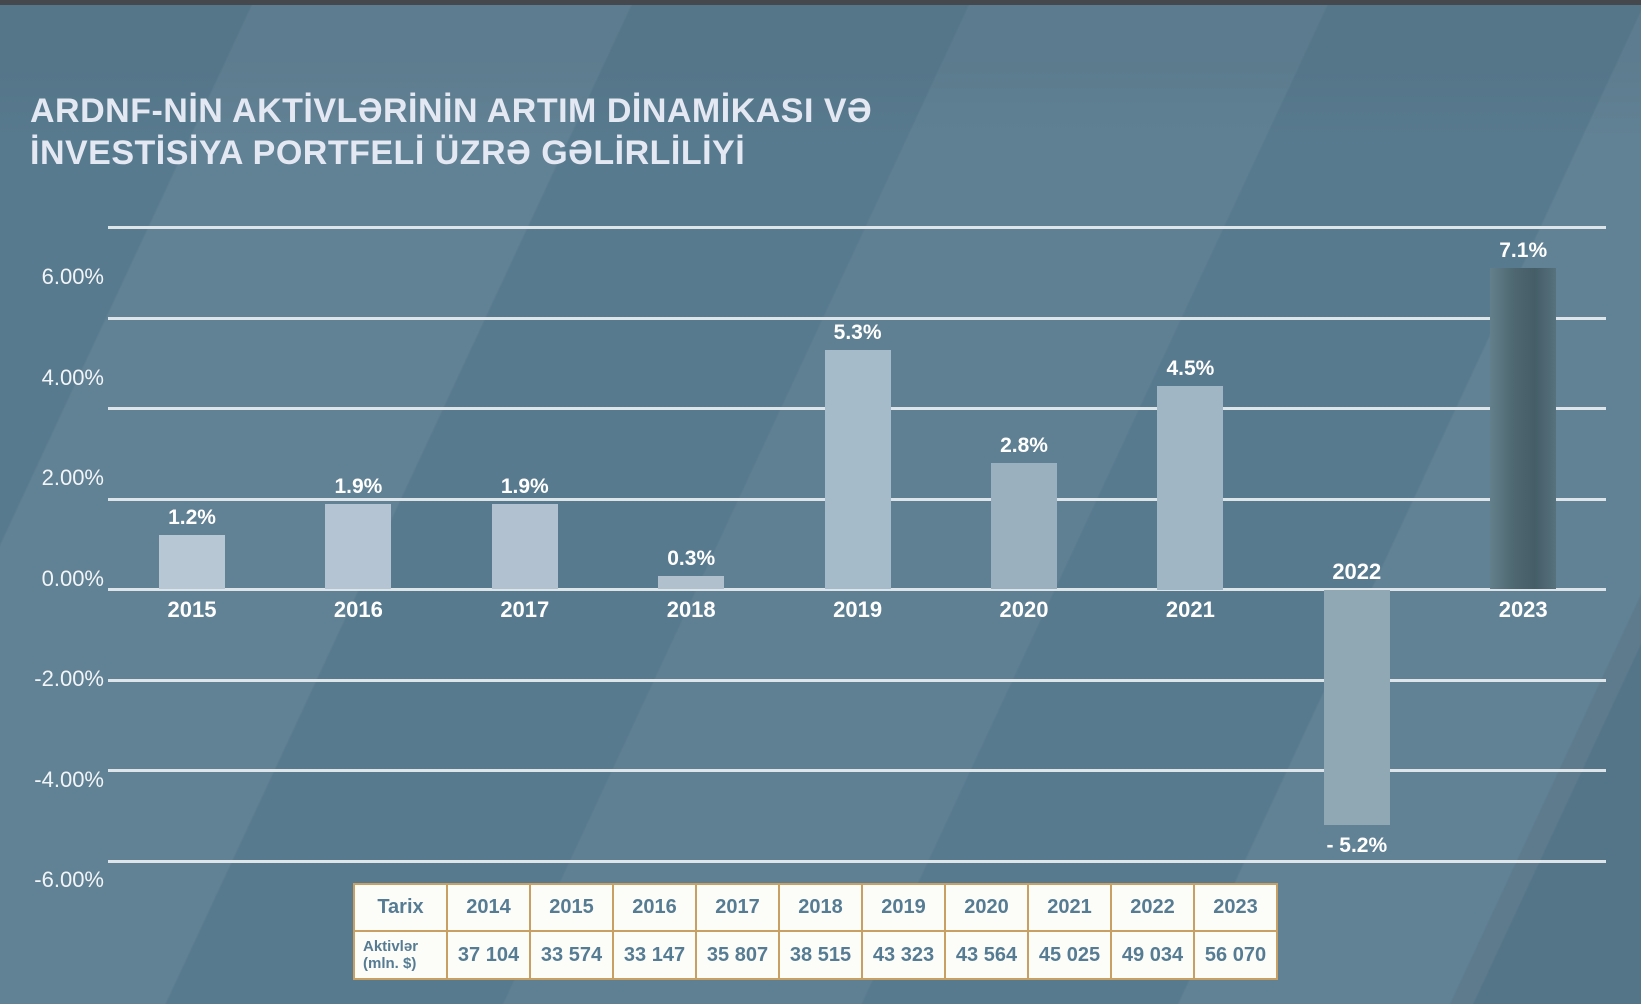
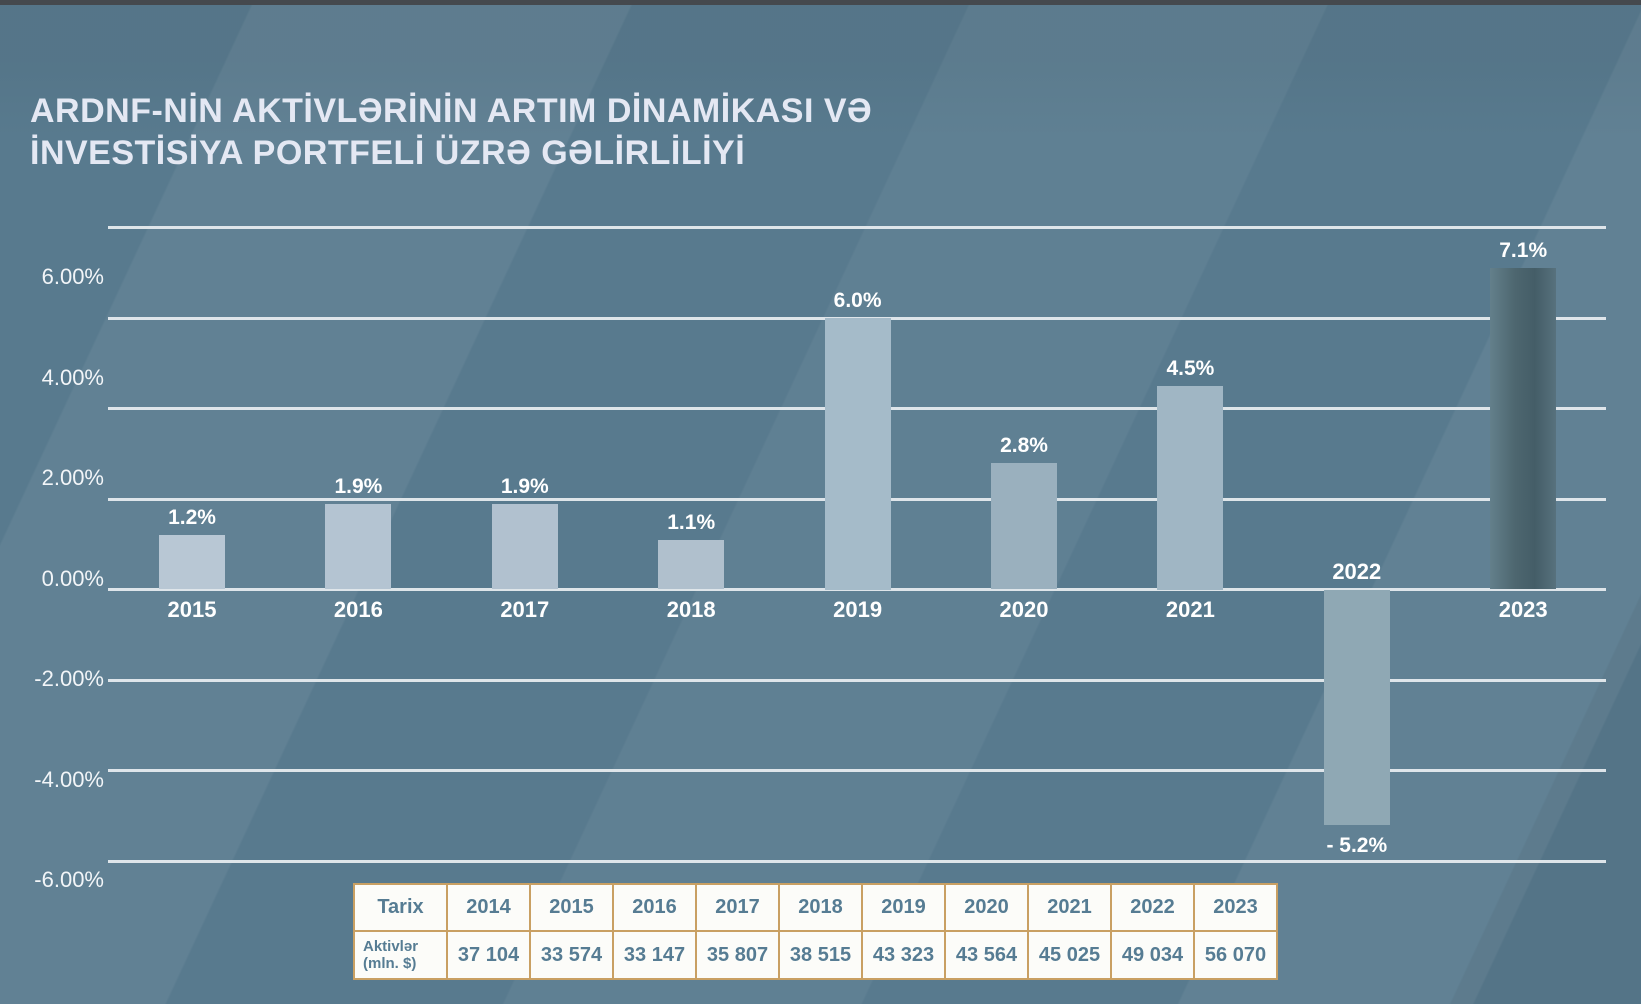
2018: 0.3% -> 1.1%
2019: 5.3% -> 6.0%
